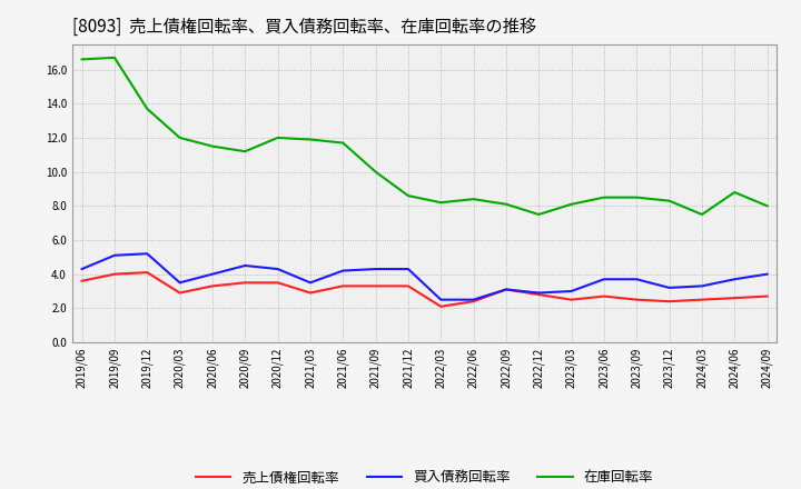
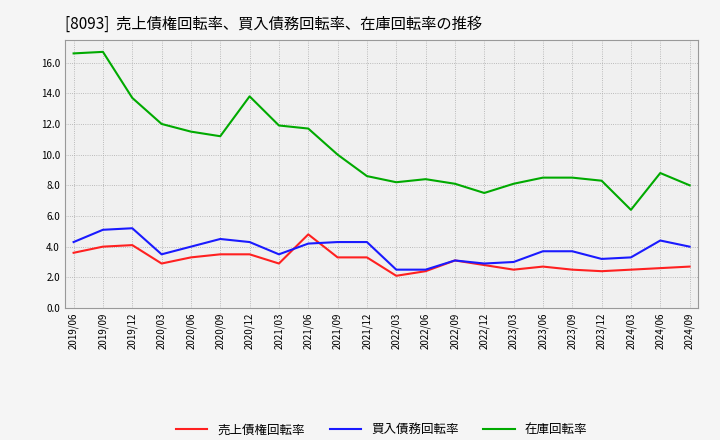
在庫回転率/2020/12: 12.0 -> 13.8
売上債権回転率/2021/06: 3.3 -> 4.8
在庫回転率/2024/03: 7.5 -> 6.4
買入債務回転率/2024/06: 3.7 -> 4.4
